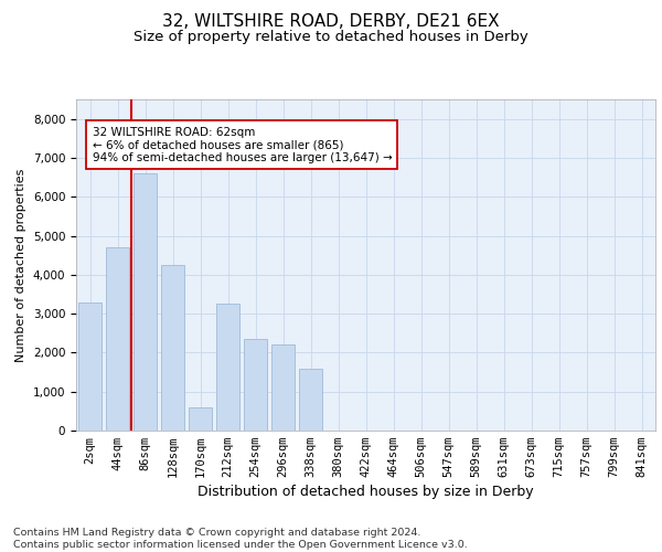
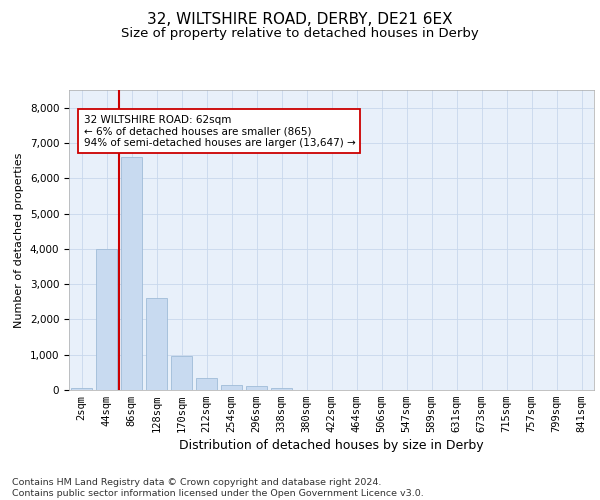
2sqm: 3,300 -> 60
44sqm: 4,700 -> 4,000
128sqm: 4,250 -> 2,600
170sqm: 600 -> 950
212sqm: 3,250 -> 330
254sqm: 2,350 -> 130
296sqm: 2,200 -> 120
338sqm: 1,600 -> 70
